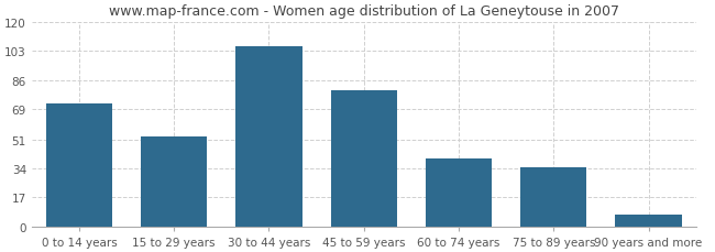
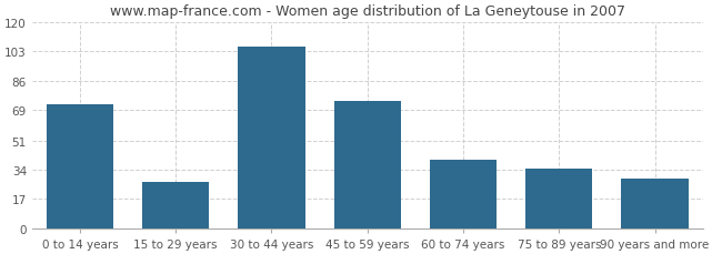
15 to 29 years: 53 -> 27
45 to 59 years: 80 -> 74
90 years and more: 7 -> 29
